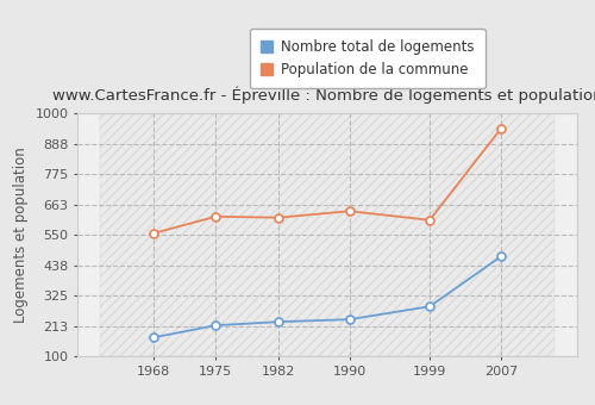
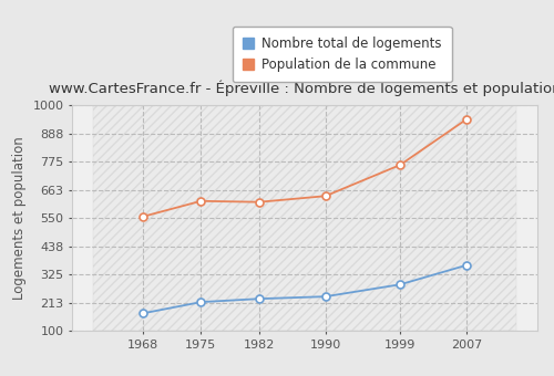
Population de la commune/1999: 605 -> 762
Nombre total de logements/2007: 470 -> 362
